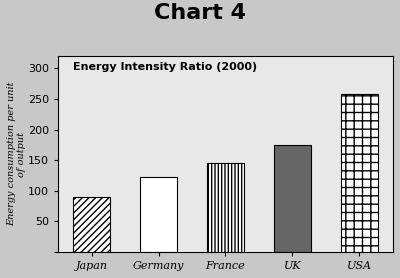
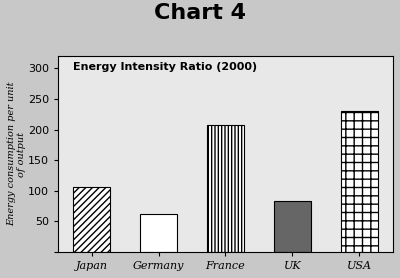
Japan: 90 -> 106
Germany: 122 -> 62
France: 145 -> 208
UK: 175 -> 84
USA: 258 -> 230
